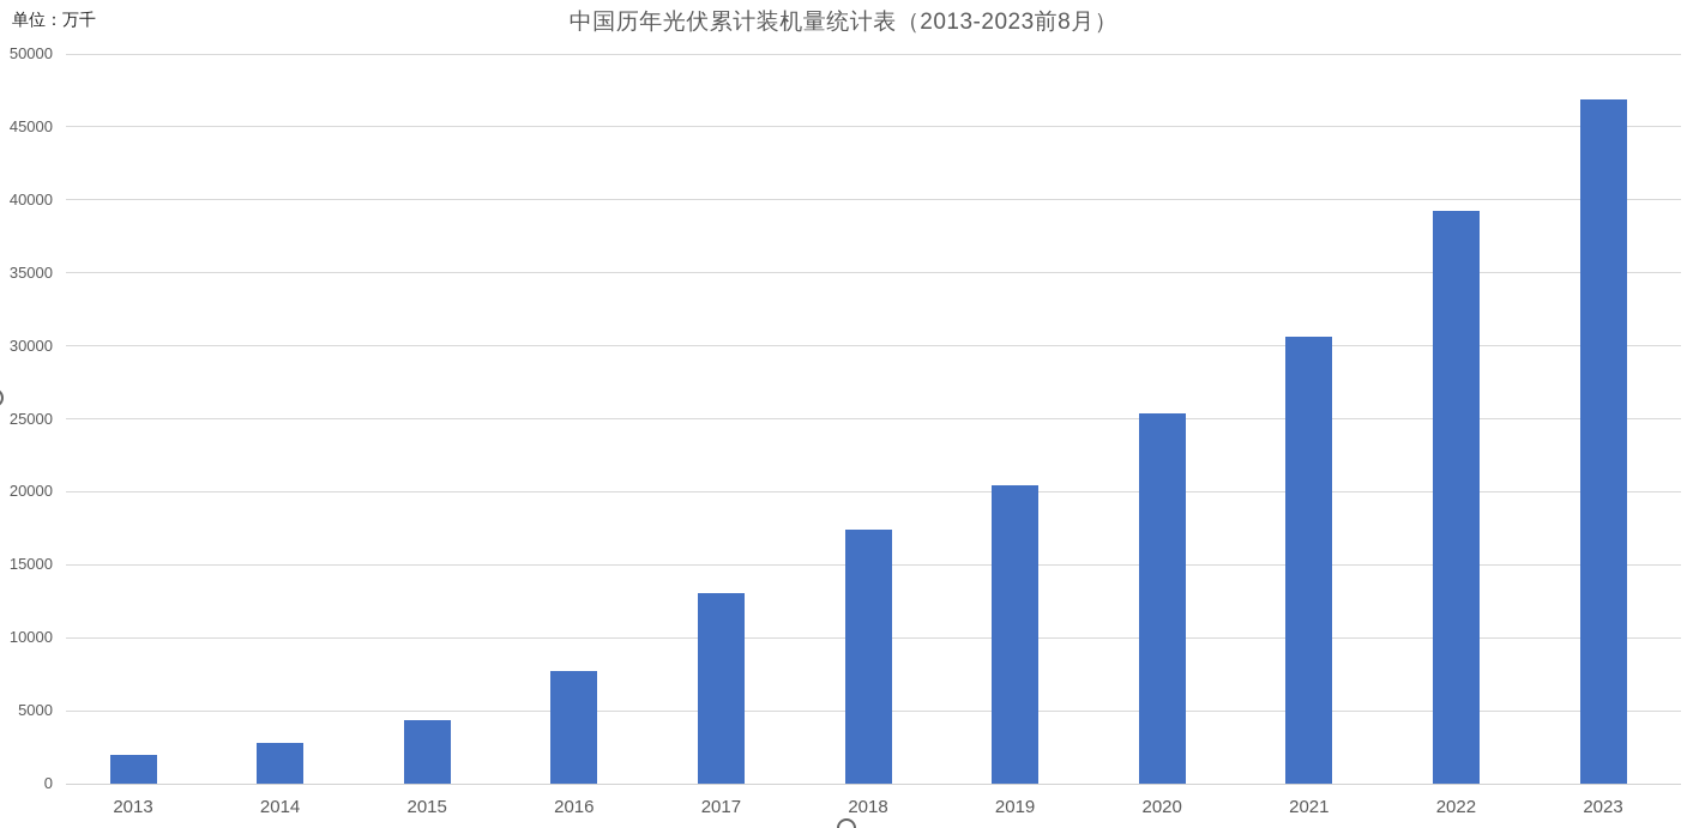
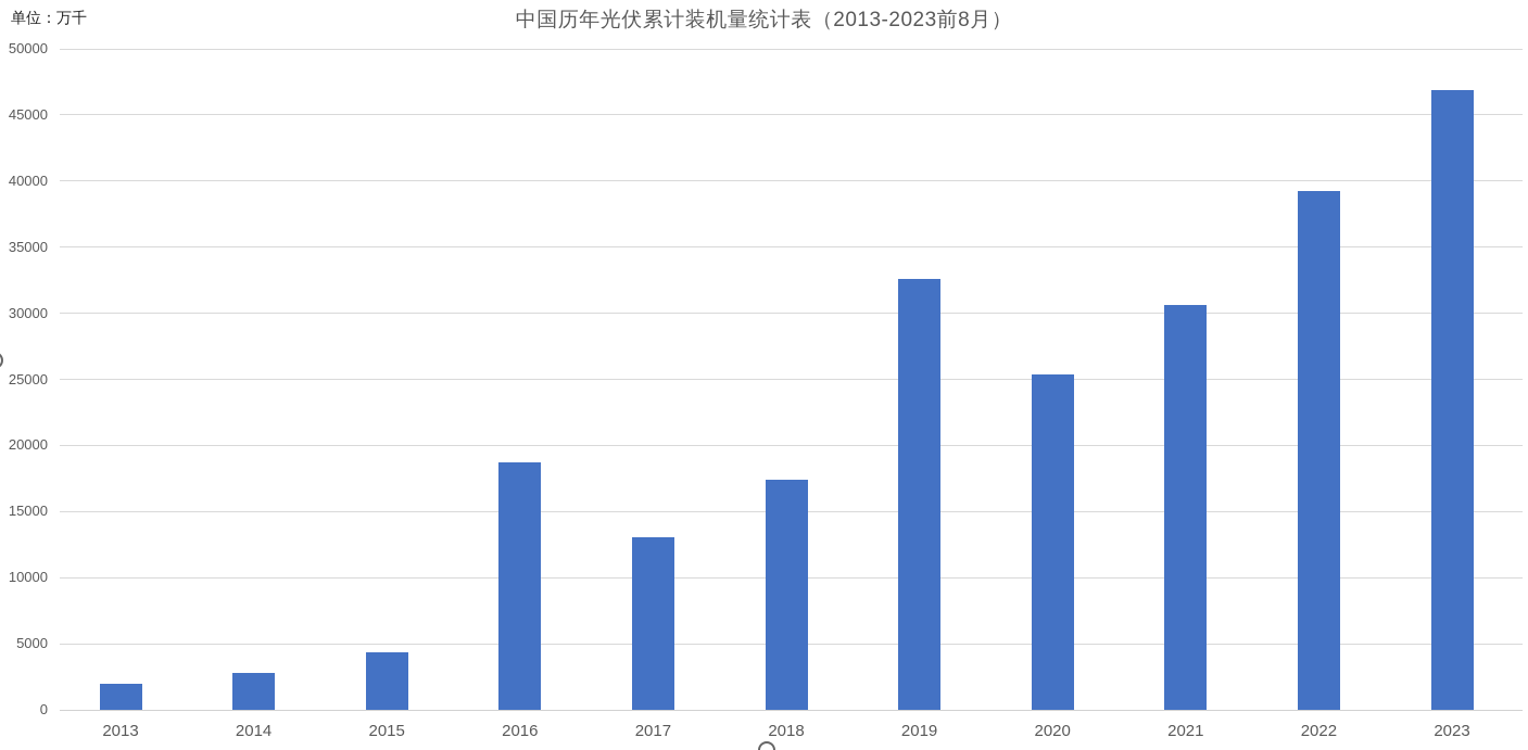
2016: 7700 -> 18700
2019: 20400 -> 32600
